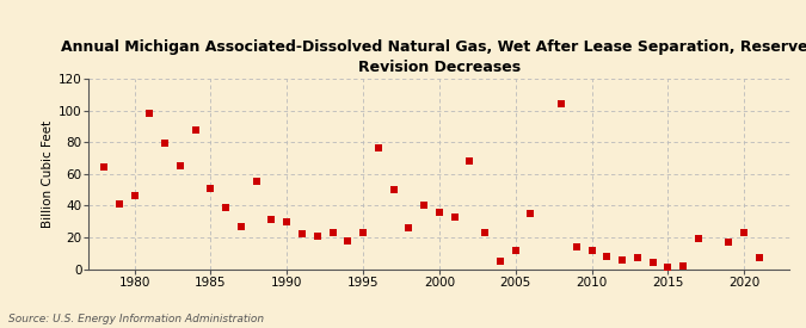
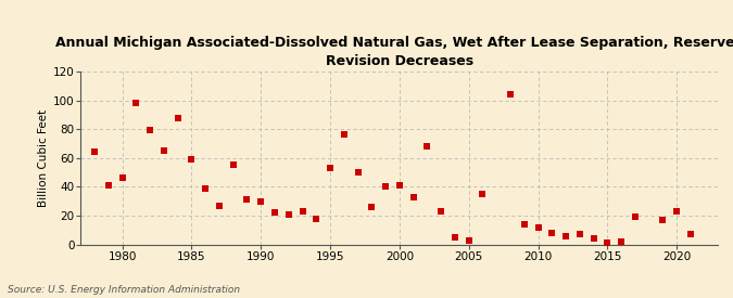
1985: 51 -> 59
1995: 23 -> 53
2000: 36 -> 41
2005: 12 -> 3
